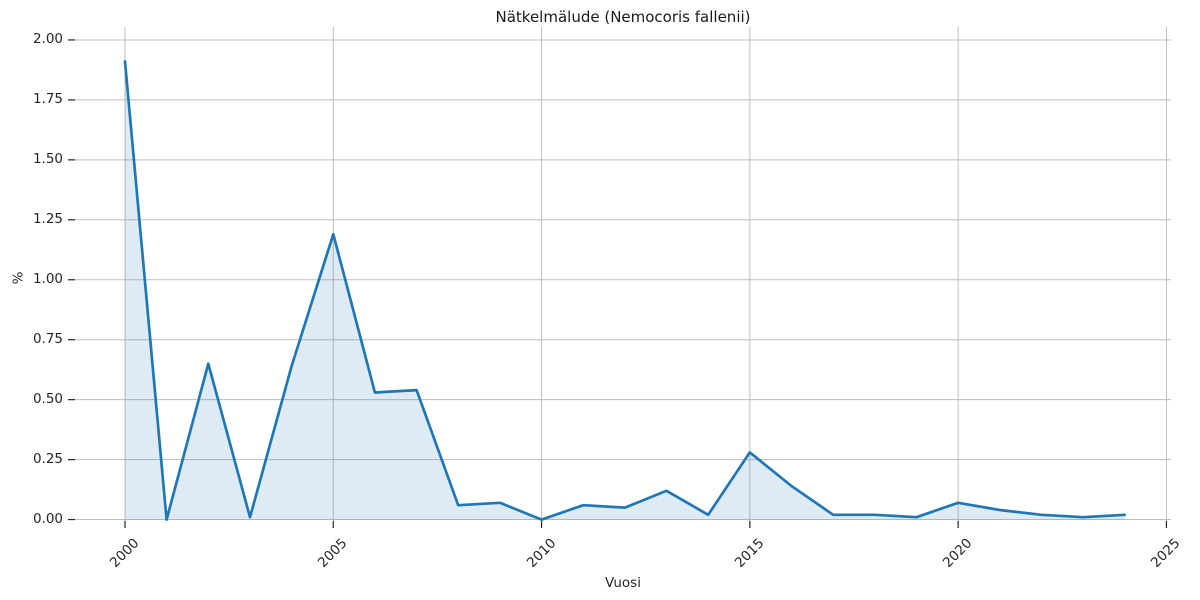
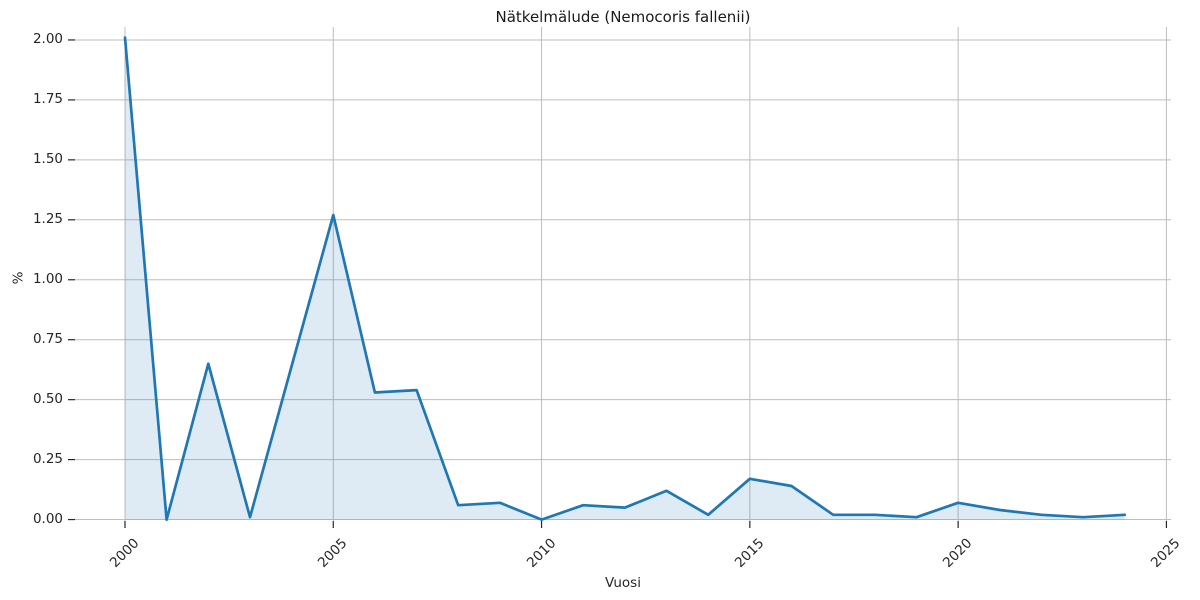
2000: 1.91 -> 2.01
2005: 1.19 -> 1.27
2015: 0.28 -> 0.17
